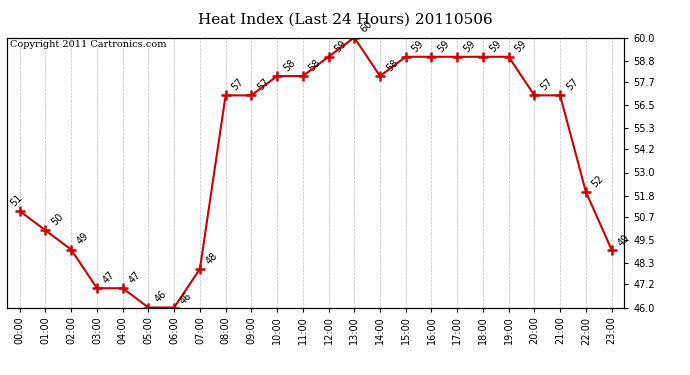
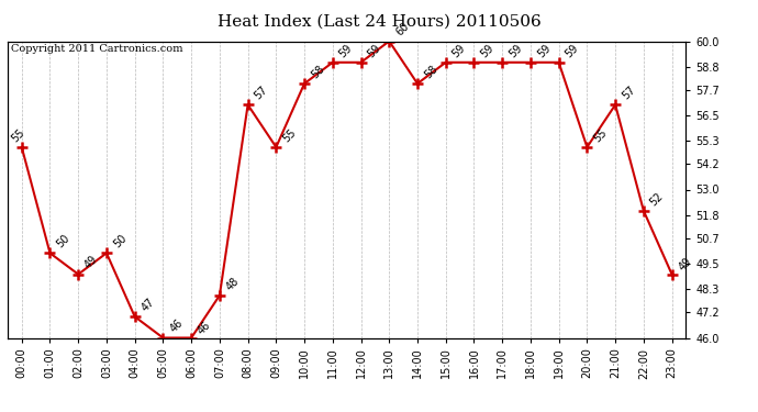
00:00: 51 -> 55
03:00: 47 -> 50
09:00: 57 -> 55
11:00: 58 -> 59
20:00: 57 -> 55
